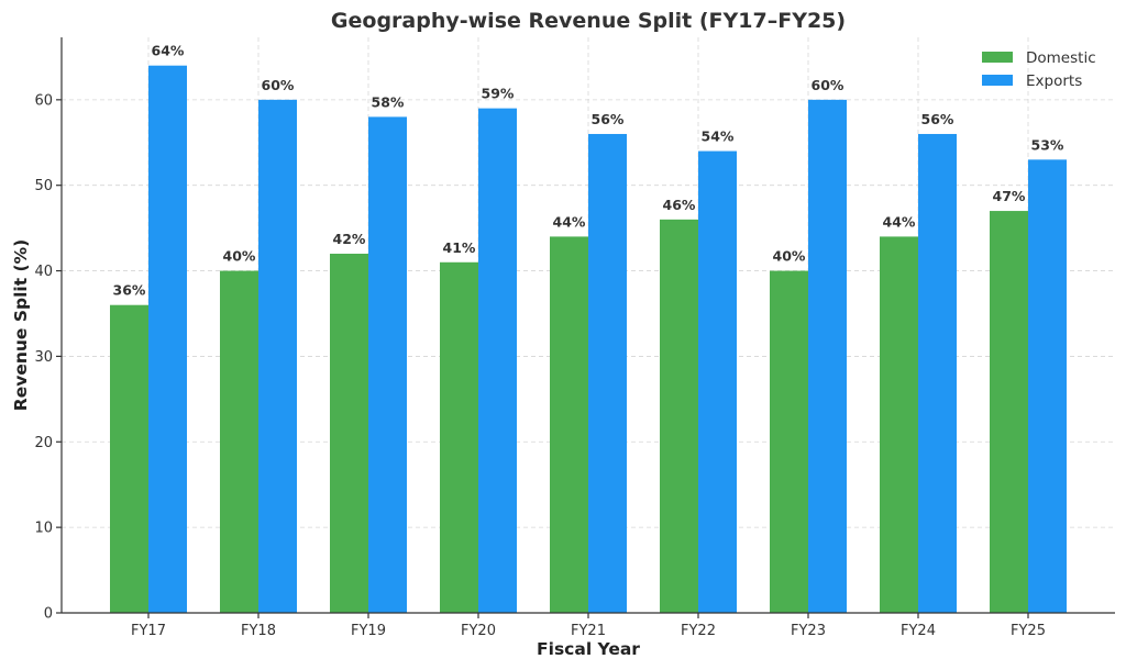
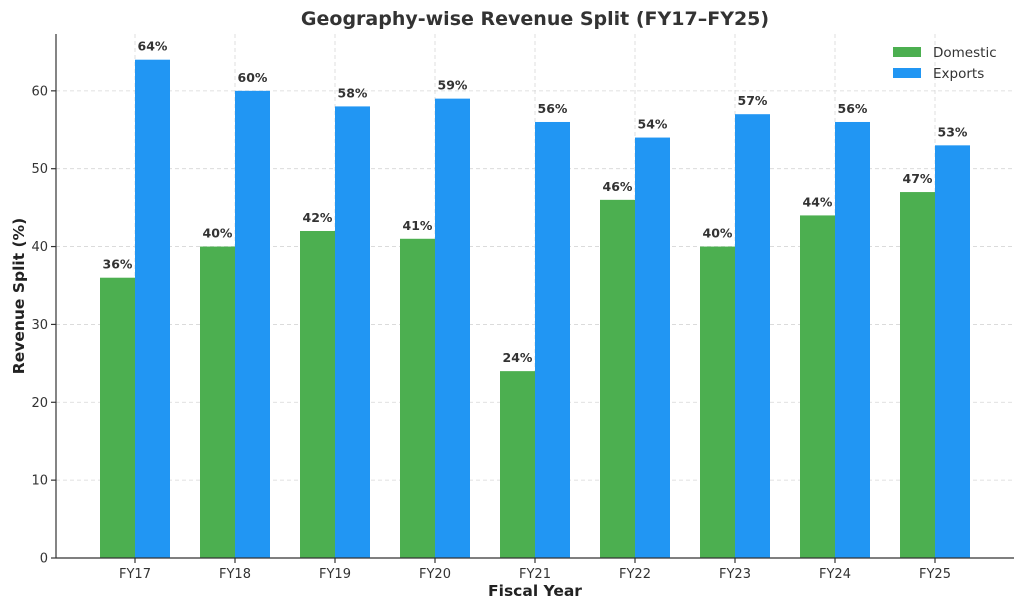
Domestic/FY21: 44% -> 24%
Exports/FY23: 60% -> 57%
